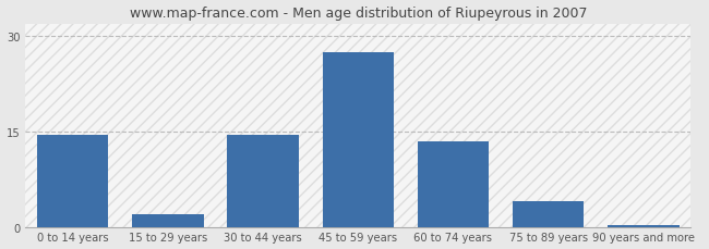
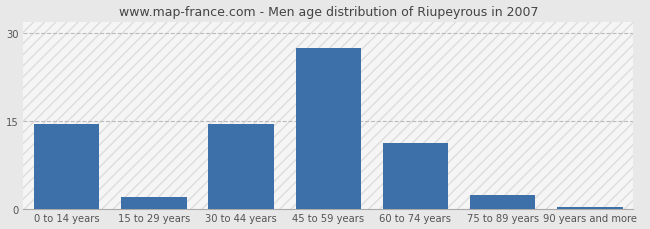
60 to 74 years: 13.5 -> 11.2
75 to 89 years: 4.0 -> 2.4
